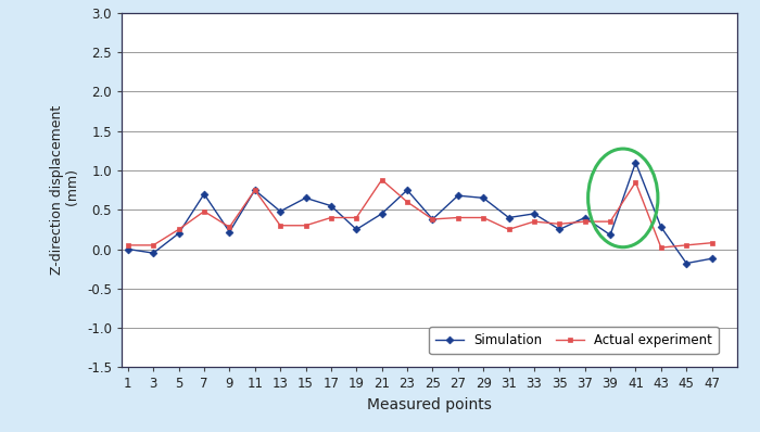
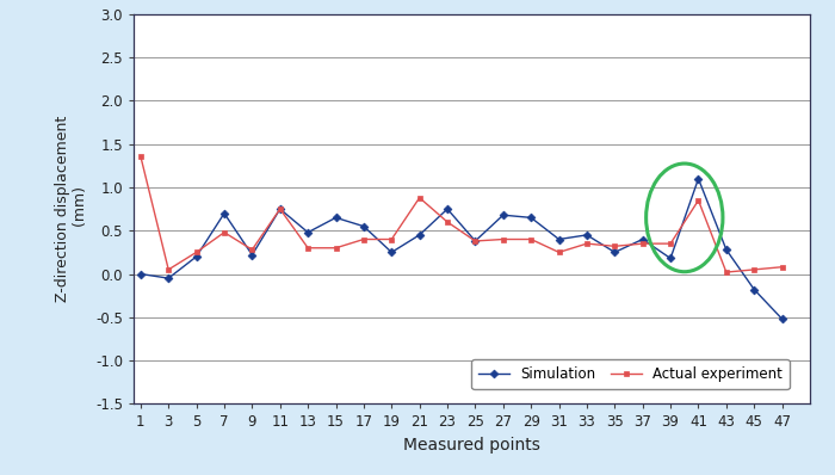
Actual experiment/1: 0.05 -> 1.36
Simulation/47: -0.12 -> -0.52
